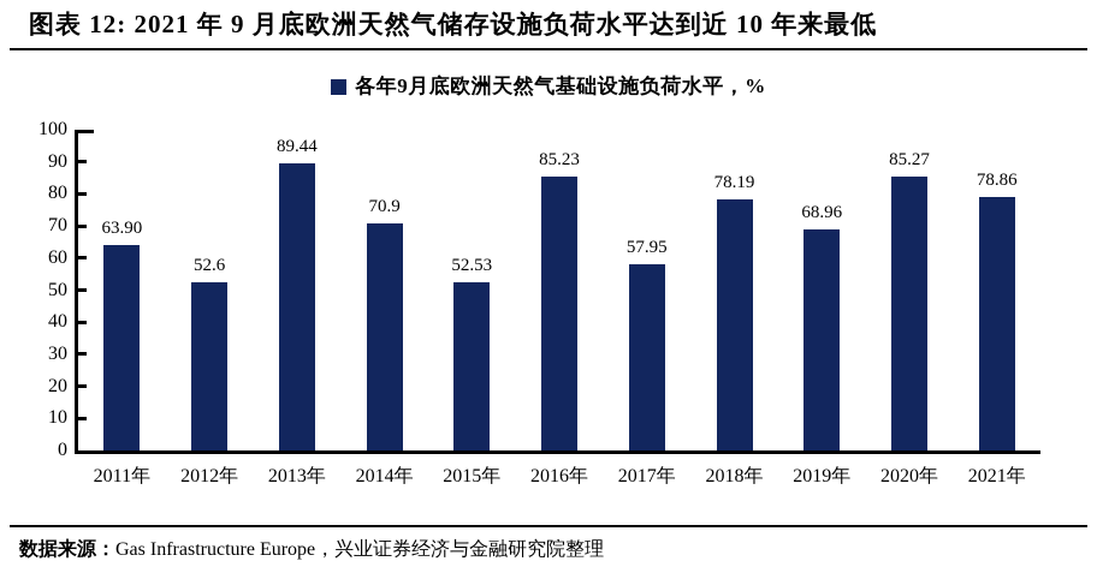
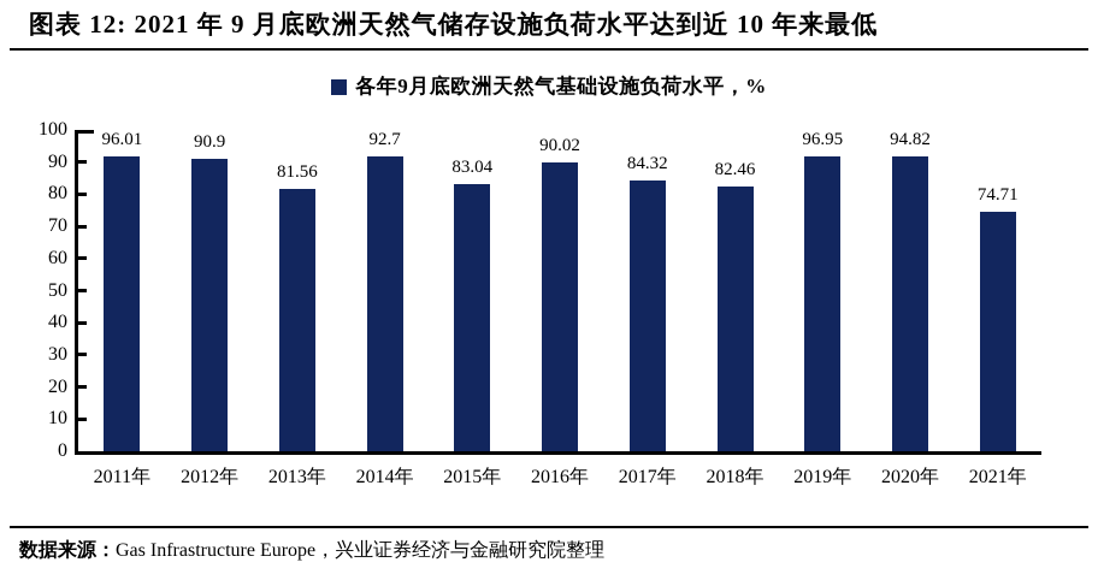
2011年: 63.90 -> 96.01
2012年: 52.6 -> 90.9
2013年: 89.44 -> 81.56
2014年: 70.9 -> 92.7
2015年: 52.53 -> 83.04
2016年: 85.23 -> 90.02
2017年: 57.95 -> 84.32
2018年: 78.19 -> 82.46
2019年: 68.96 -> 96.95
2020年: 85.27 -> 94.82
2021年: 78.86 -> 74.71
